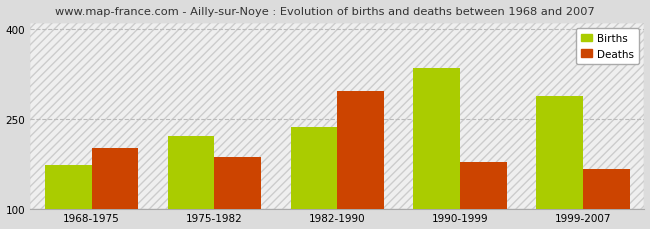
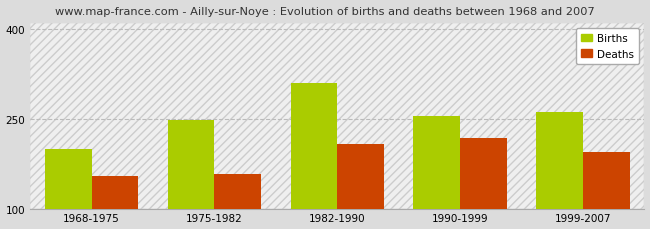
Births/1968-1975: 172 -> 200
Deaths/1968-1975: 202 -> 155
Births/1975-1982: 222 -> 248
Deaths/1975-1982: 186 -> 158
Births/1982-1990: 236 -> 310
Deaths/1982-1990: 296 -> 208
Births/1990-1999: 334 -> 255
Deaths/1990-1999: 178 -> 218
Births/1999-2007: 288 -> 262
Deaths/1999-2007: 166 -> 195
